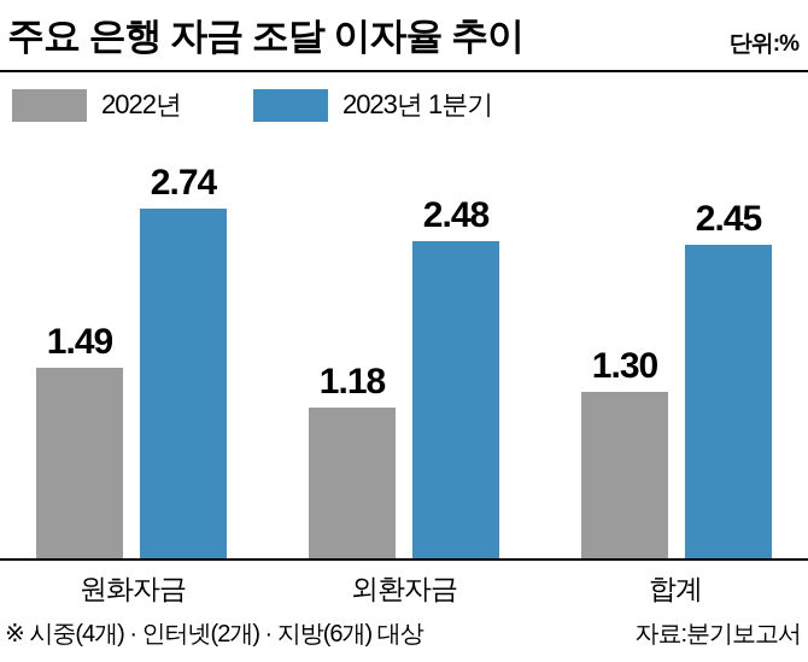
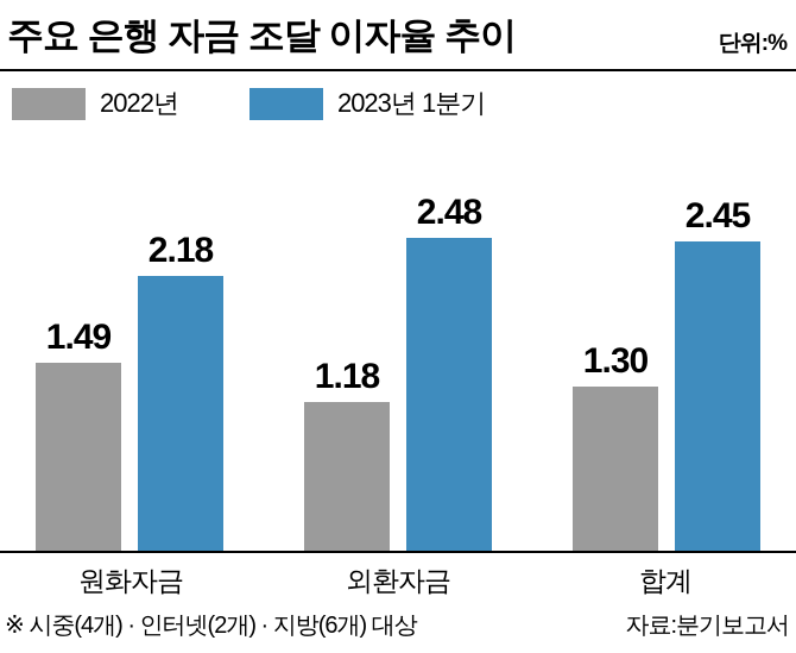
2023년 1분기/원화자금: 2.74 -> 2.18
